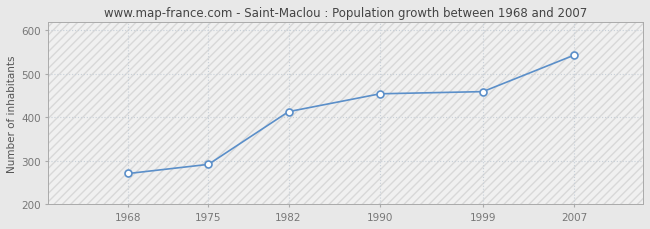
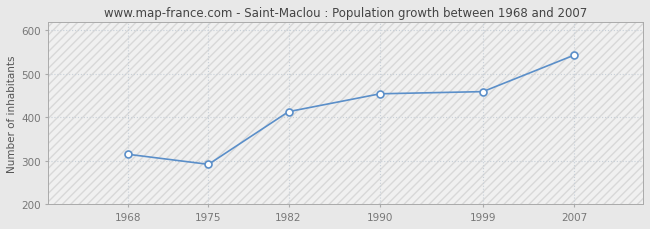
1968: 271 -> 315
